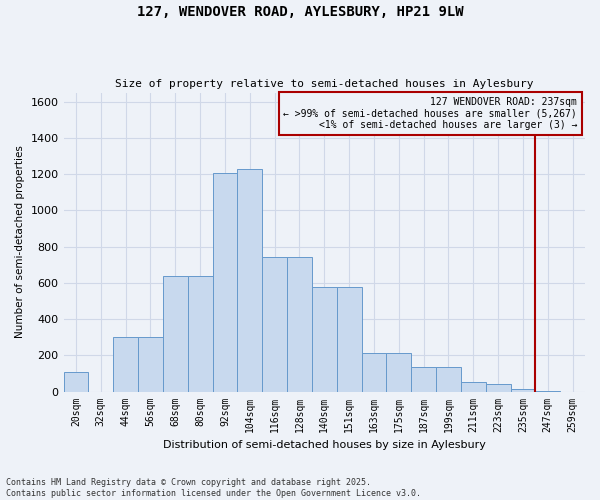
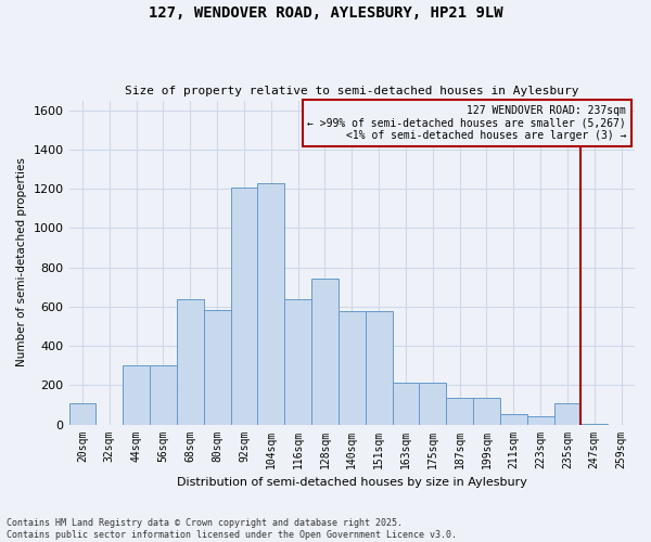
80sqm: 640 -> 580
116sqm: 740 -> 640
235sqm: 20 -> 110
